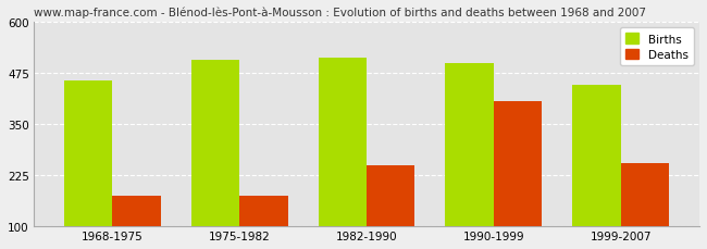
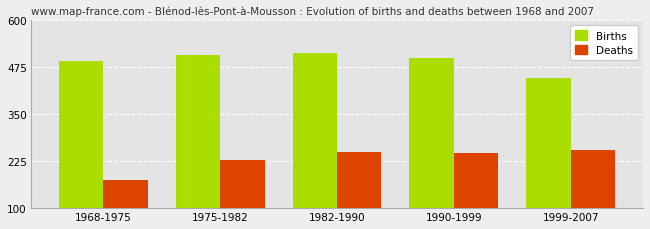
Births/1968-1975: 455 -> 490
Deaths/1975-1982: 175 -> 228
Deaths/1990-1999: 405 -> 245
